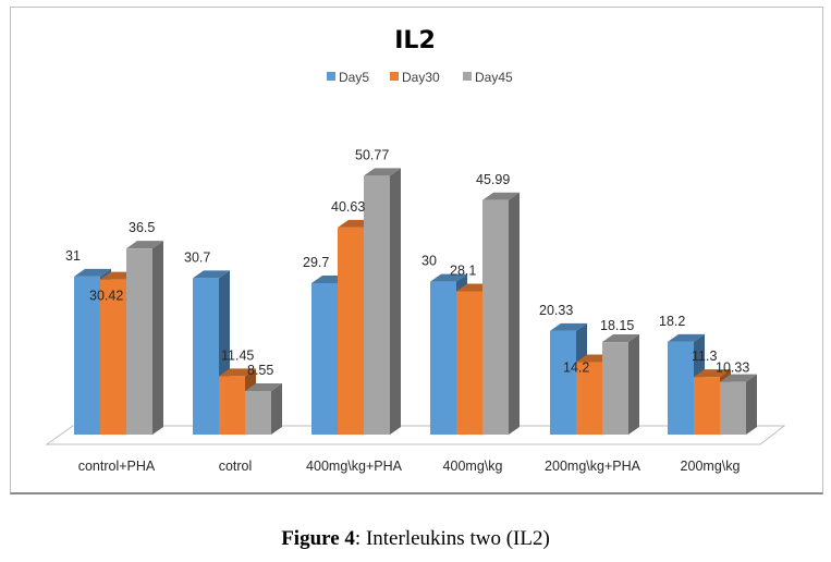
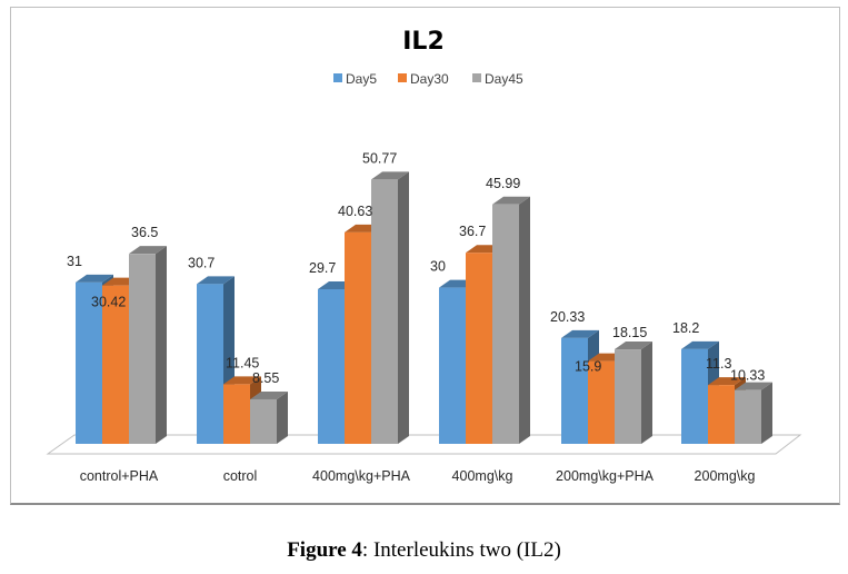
Day30/400mg\kg: 28.1 -> 36.7
Day30/200mg\kg+PHA: 14.2 -> 15.9
